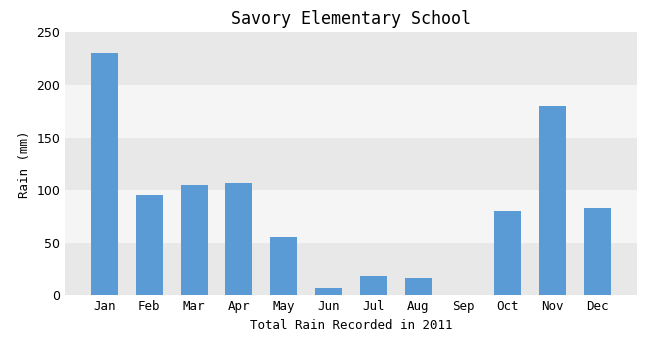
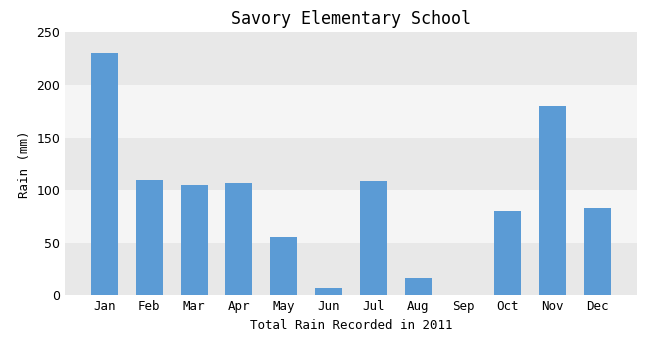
Feb: 95 -> 110
Jul: 18 -> 109
